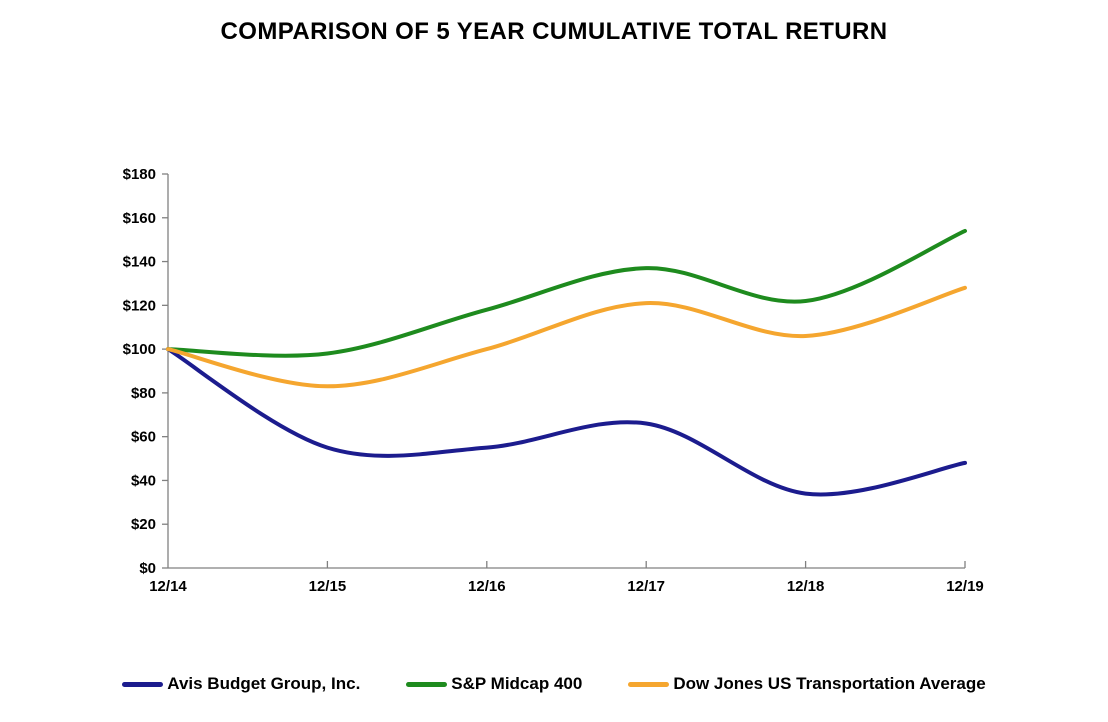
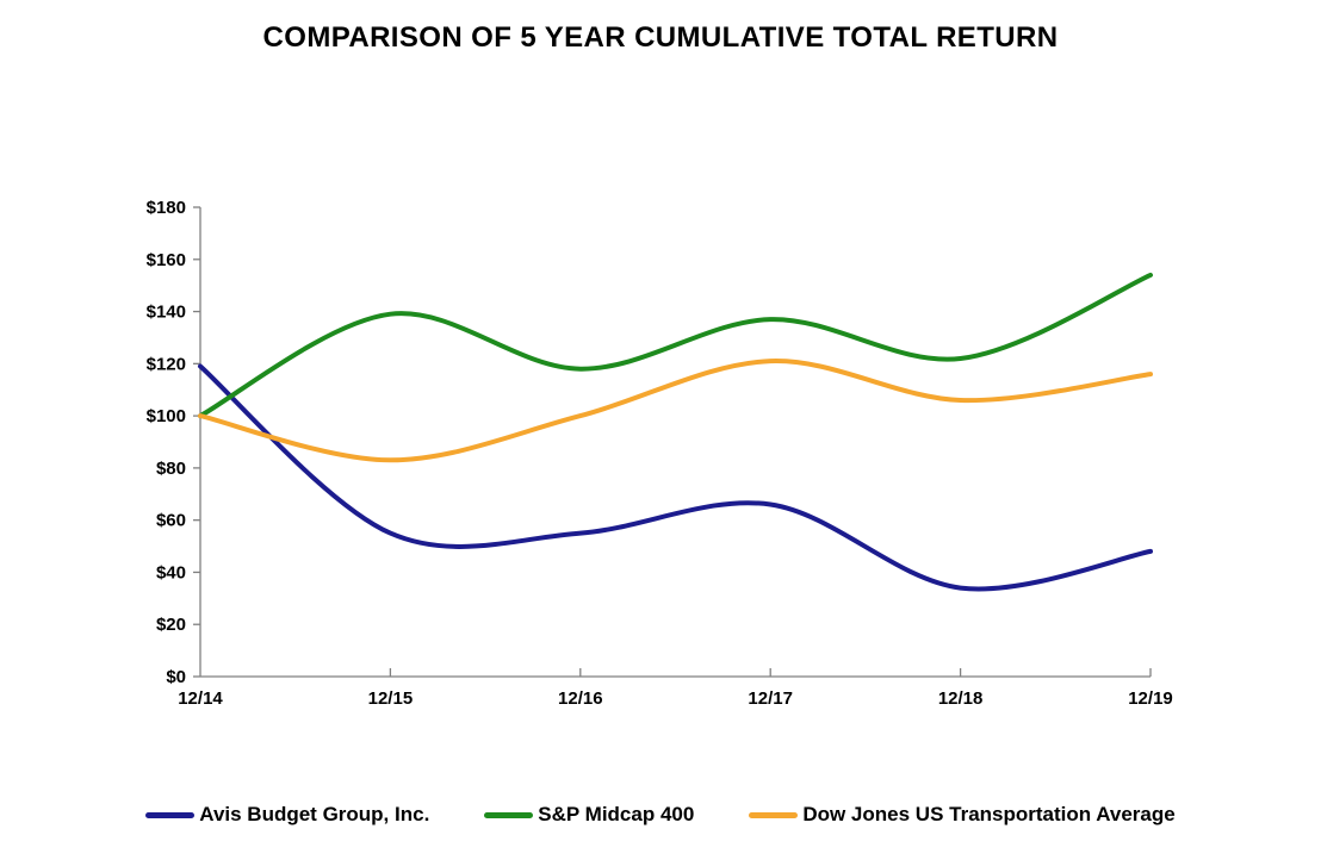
Avis Budget Group, Inc./12/14: $100 -> $119
S&P Midcap 400/12/15: $98 -> $139
Dow Jones US Transportation Average/12/19: $128 -> $116
